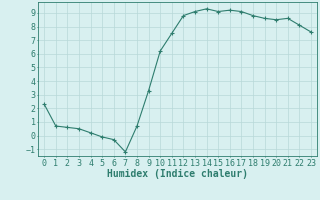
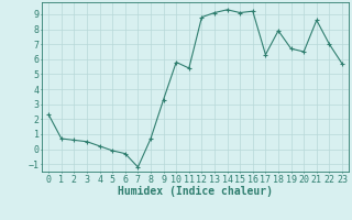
10: 6.2 -> 5.8
11: 7.5 -> 5.4
17: 9.1 -> 6.3
18: 8.8 -> 7.9
19: 8.6 -> 6.7
20: 8.5 -> 6.5
22: 8.1 -> 7.0
23: 7.6 -> 5.7
